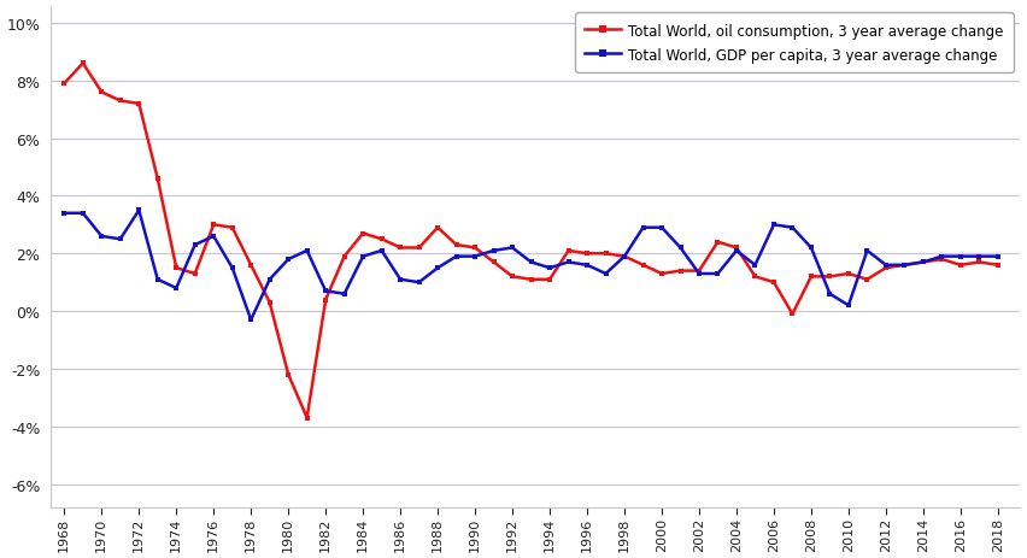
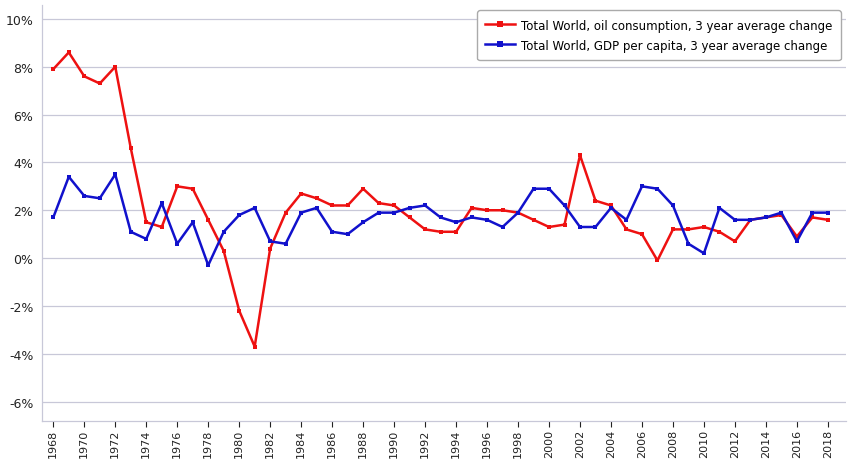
Total World, GDP per capita, 3 year average change/1968: 3.4% -> 1.7%
Total World, oil consumption, 3 year average change/1972: 7.2% -> 8.0%
Total World, GDP per capita, 3 year average change/1976: 2.6% -> 0.6%
Total World, oil consumption, 3 year average change/2002: 1.4% -> 4.3%
Total World, oil consumption, 3 year average change/2012: 1.5% -> 0.7%
Total World, oil consumption, 3 year average change/2016: 1.6% -> 0.9%
Total World, GDP per capita, 3 year average change/2016: 1.9% -> 0.7%
